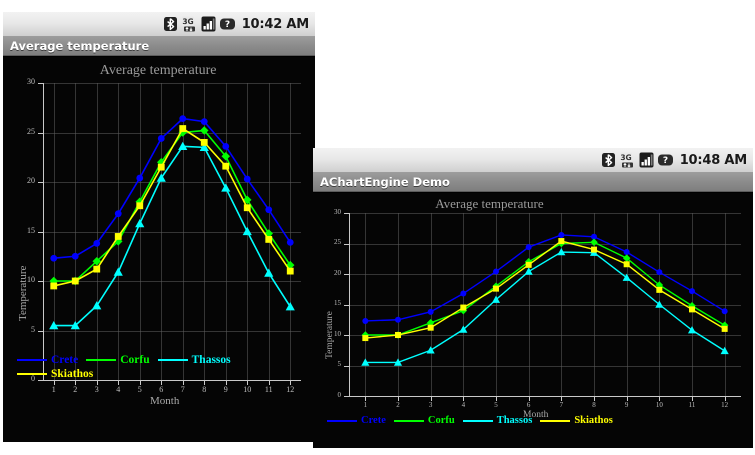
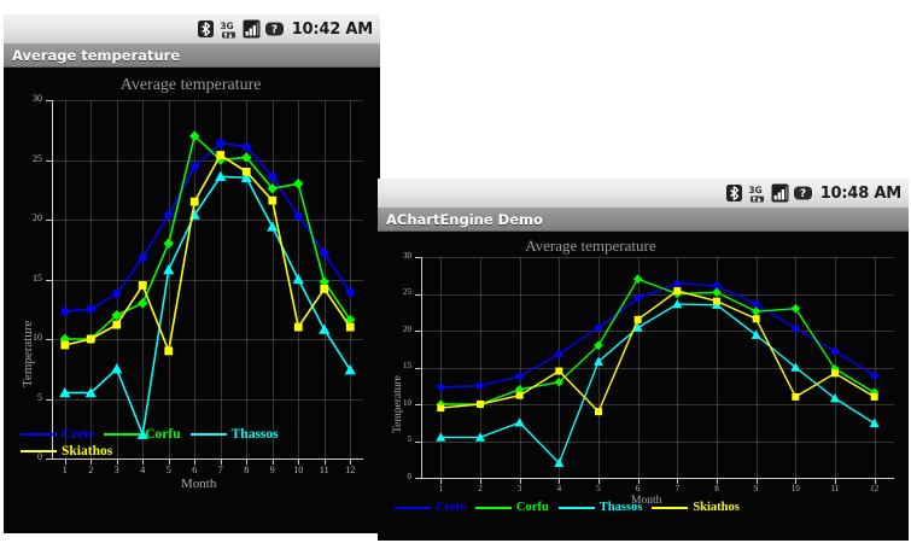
Corfu/4: 14 -> 13
Thassos/4: 11 -> 2
Skiathos/5: 18 -> 9
Corfu/6: 22 -> 27
Corfu/10: 18 -> 23
Skiathos/10: 17 -> 11
